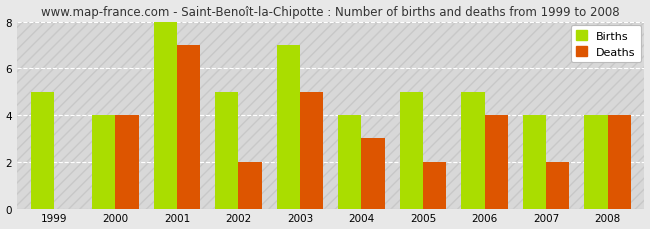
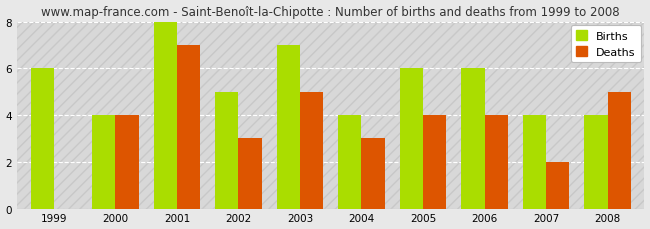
Births/1999: 5 -> 6
Deaths/2002: 2 -> 3
Births/2005: 5 -> 6
Deaths/2005: 2 -> 4
Births/2006: 5 -> 6
Deaths/2008: 4 -> 5
